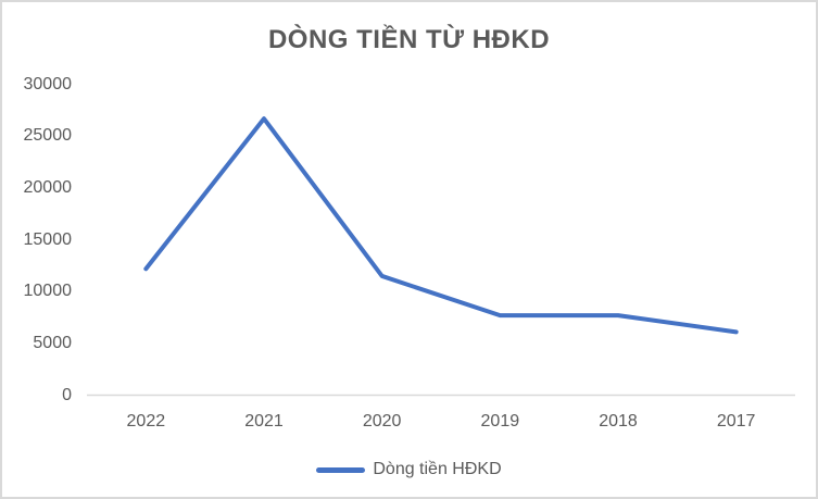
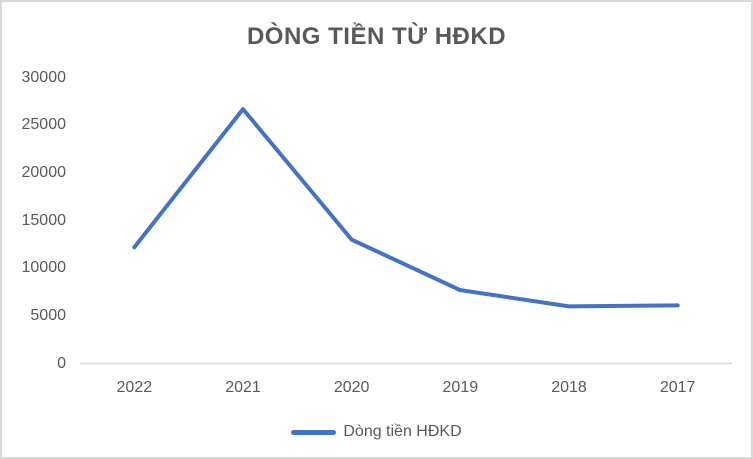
2020: 12000 -> 13000
2018: 8000 -> 6000
